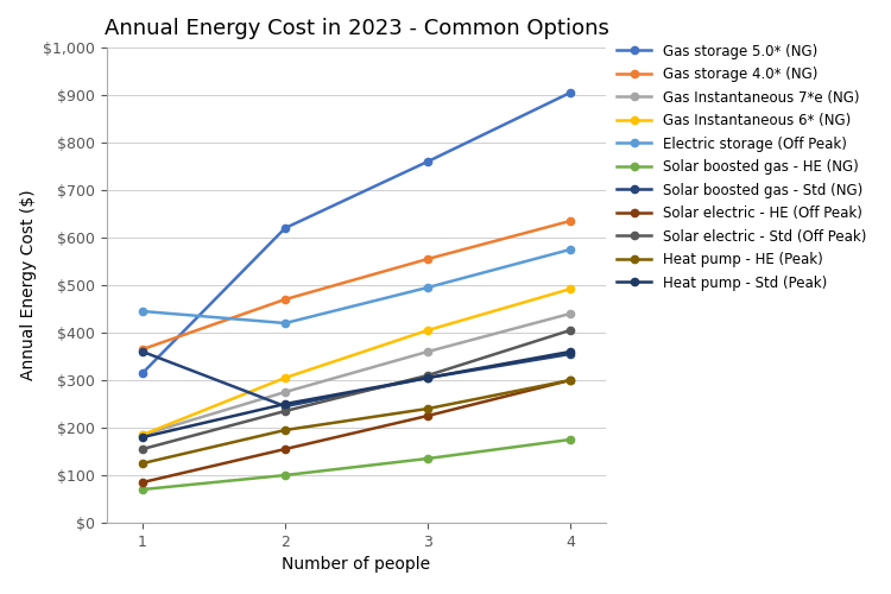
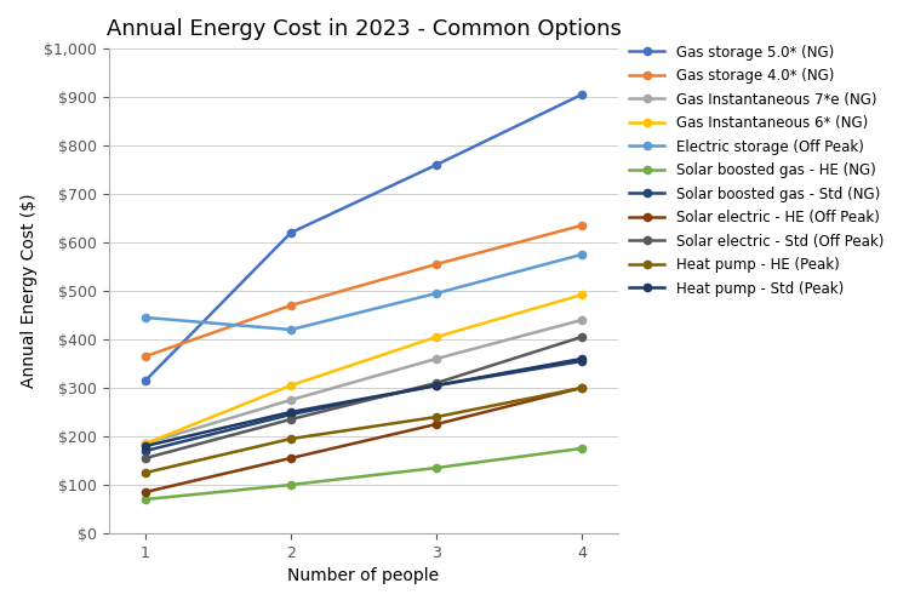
Solar boosted gas - Std (NG)/1: $360 -> $170
